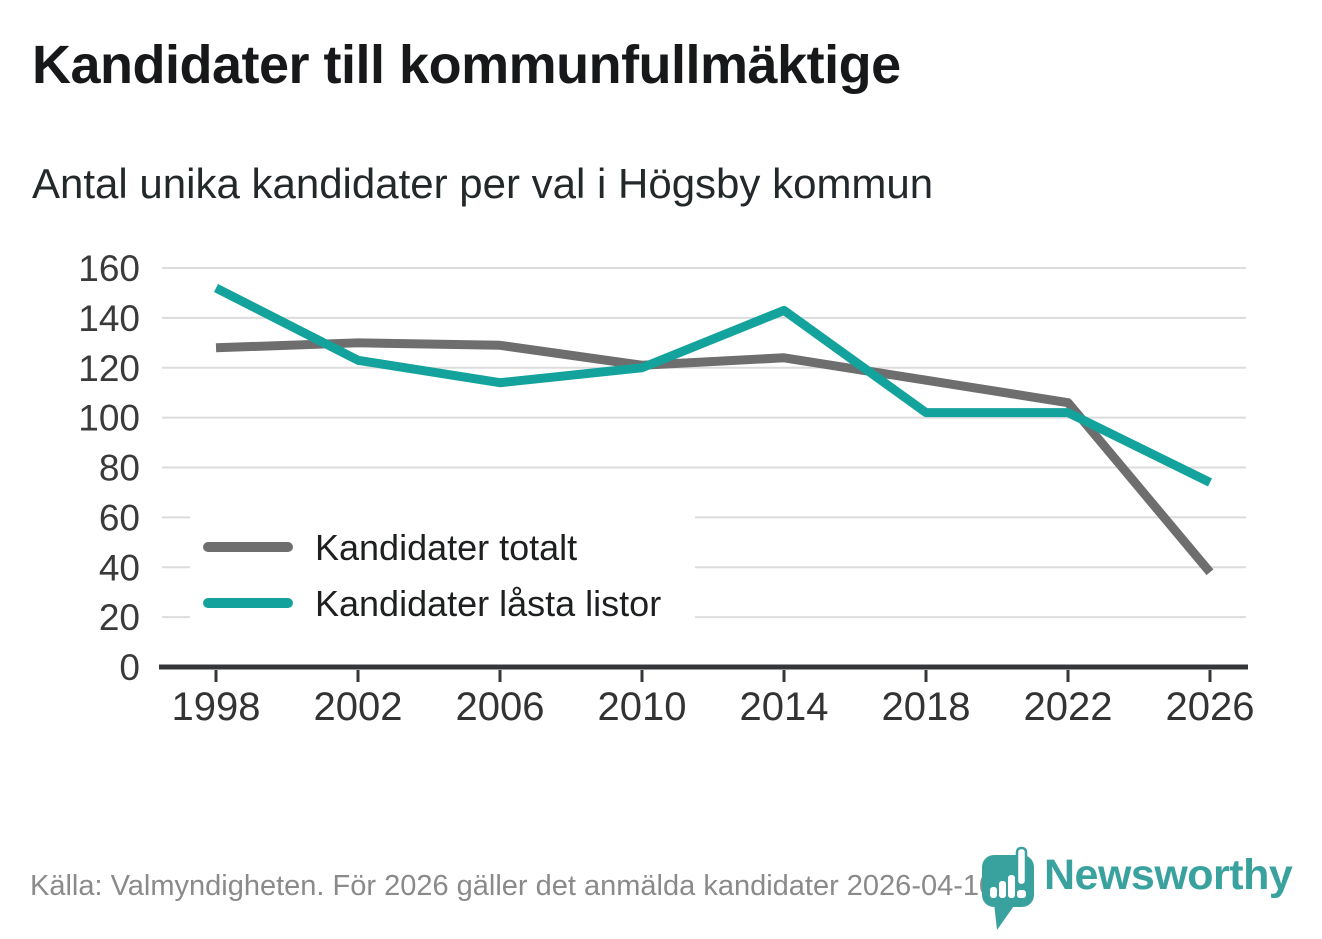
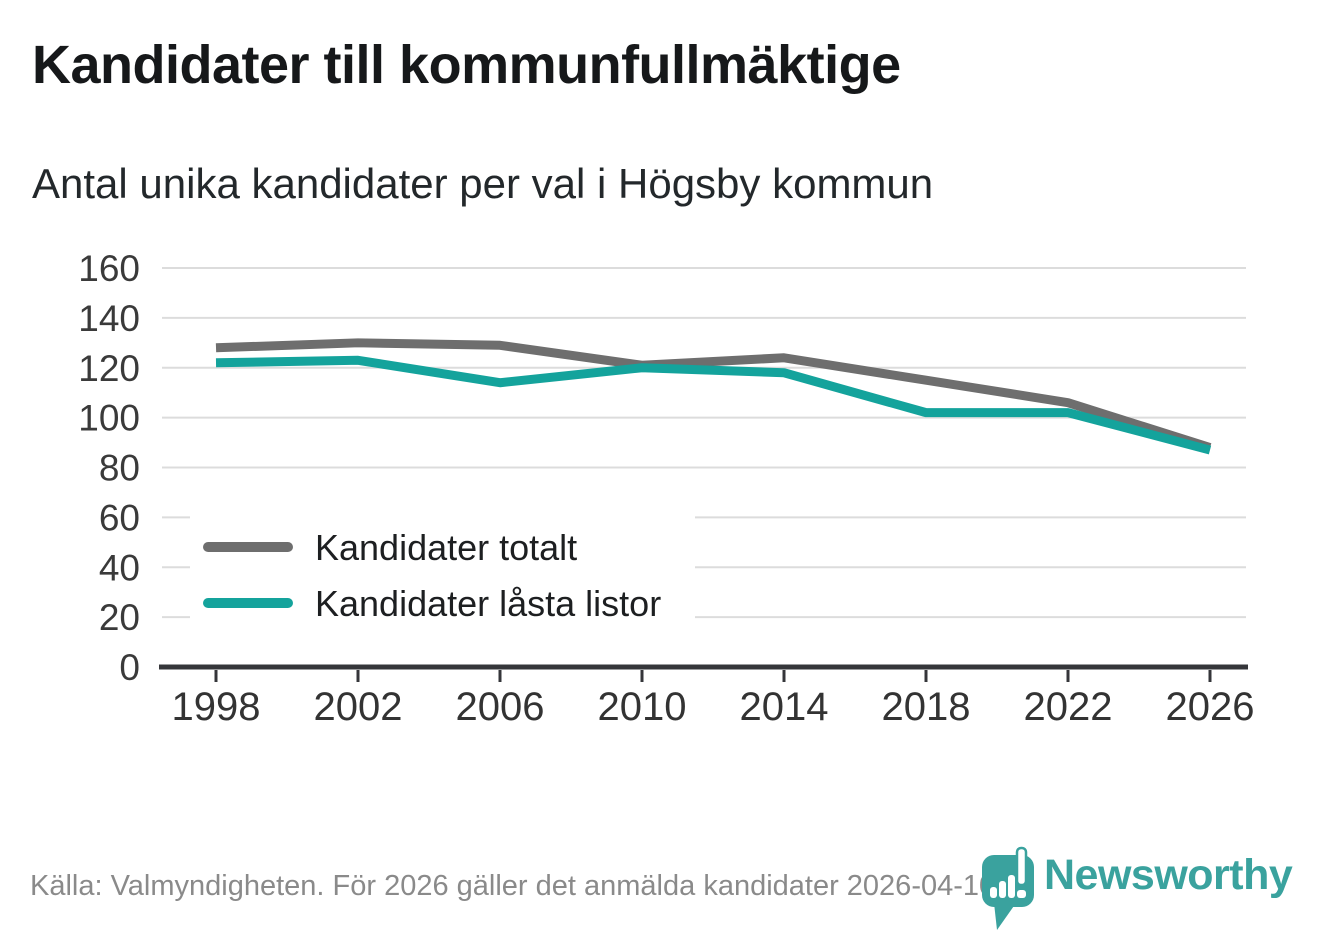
Kandidater låsta listor/1998: 152 -> 122
Kandidater låsta listor/2014: 143 -> 118
Kandidater totalt/2026: 38 -> 88
Kandidater låsta listor/2026: 74 -> 87
